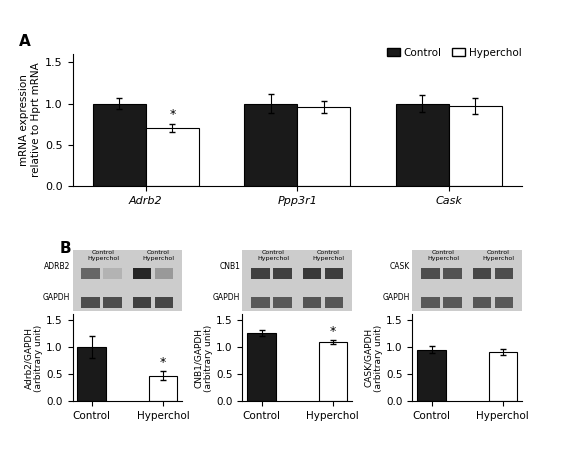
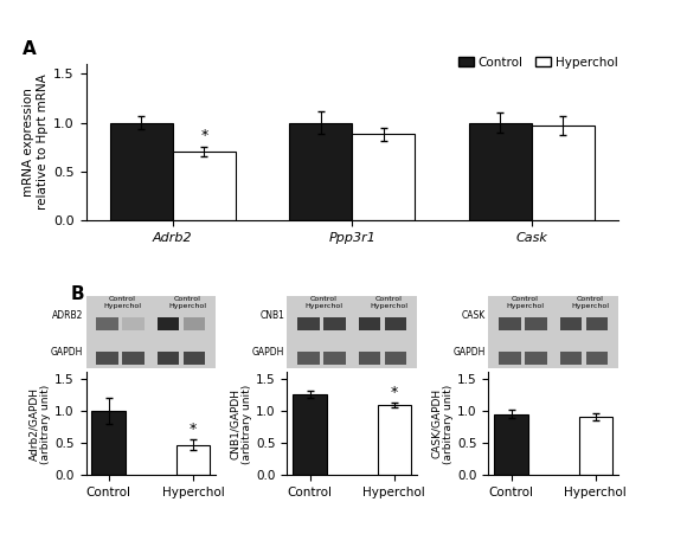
Hyperchol/Ppp3r1: 0.96 -> 0.88
